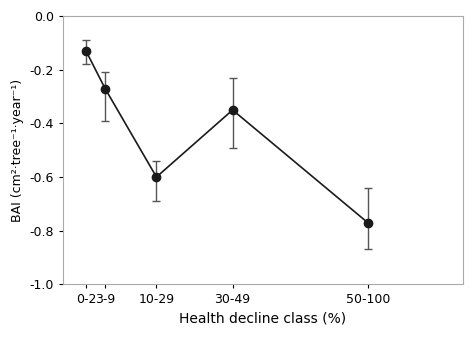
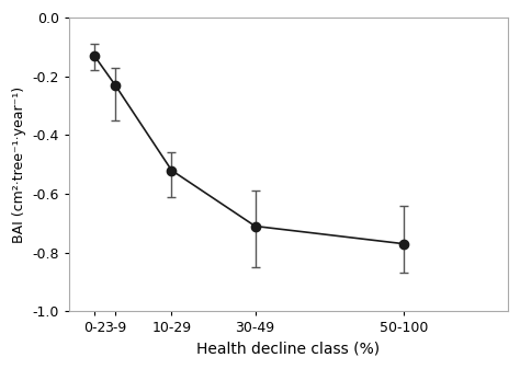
3-9: -0.27 -> -0.23
10-29: -0.60 -> -0.52
30-49: -0.35 -> -0.71
